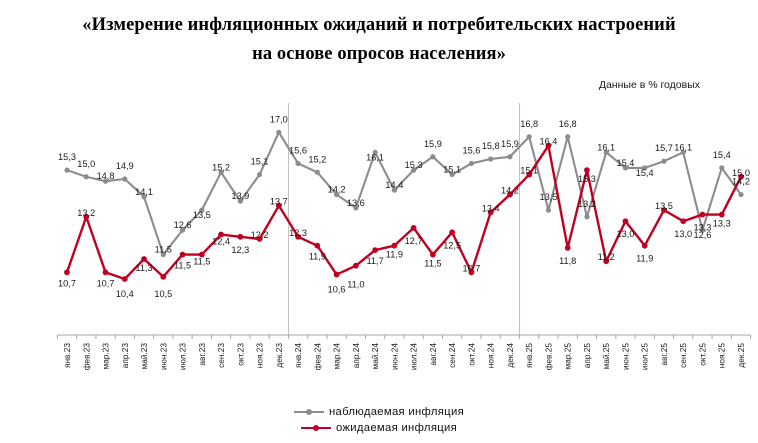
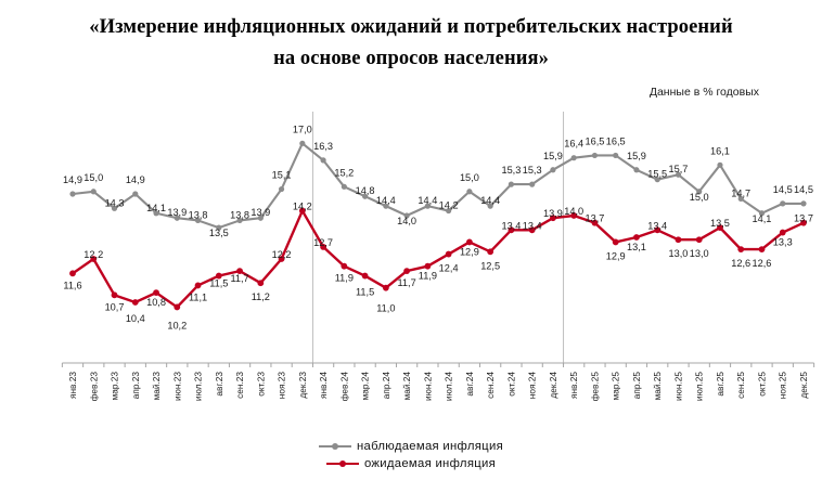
наблюдаемая инфляция/янв.23: 15,3 -> 14,9
ожидаемая инфляция/янв.23: 10,7 -> 11,6
ожидаемая инфляция/фев.23: 13,2 -> 12,2
наблюдаемая инфляция/мар.23: 14,8 -> 14,3
ожидаемая инфляция/май.23: 11,3 -> 10,8
наблюдаемая инфляция/июн.23: 11,5 -> 13,9
ожидаемая инфляция/июн.23: 10,5 -> 10,2
наблюдаемая инфляция/июл.23: 12,6 -> 13,8
ожидаемая инфляция/июл.23: 11,5 -> 11,1
наблюдаемая инфляция/сен.23: 15,2 -> 13,8
ожидаемая инфляция/сен.23: 12,4 -> 11,7
ожидаемая инфляция/окт.23: 12,3 -> 11,2
ожидаемая инфляция/дек.23: 13,7 -> 14,2
наблюдаемая инфляция/янв.24: 15,6 -> 16,3
ожидаемая инфляция/янв.24: 12,3 -> 12,7
наблюдаемая инфляция/мар.24: 14,2 -> 14,8
ожидаемая инфляция/мар.24: 10,6 -> 11,5
наблюдаемая инфляция/апр.24: 13,6 -> 14,4
наблюдаемая инфляция/май.24: 16,1 -> 14,0
наблюдаемая инфляция/июл.24: 15,3 -> 14,2
ожидаемая инфляция/июл.24: 12,7 -> 12,4
наблюдаемая инфляция/авг.24: 15,9 -> 15,0
ожидаемая инфляция/авг.24: 11,5 -> 12,9
наблюдаемая инфляция/сен.24: 15,1 -> 14,4
наблюдаемая инфляция/окт.24: 15,6 -> 15,3
ожидаемая инфляция/окт.24: 10,7 -> 13,4
наблюдаемая инфляция/ноя.24: 15,8 -> 15,3
ожидаемая инфляция/дек.24: 14,2 -> 13,9
наблюдаемая инфляция/янв.25: 16,8 -> 16,4
ожидаемая инфляция/янв.25: 15,1 -> 14,0
наблюдаемая инфляция/фев.25: 13,5 -> 16,5
ожидаемая инфляция/фев.25: 16,4 -> 13,7
наблюдаемая инфляция/мар.25: 16,8 -> 16,5
ожидаемая инфляция/мар.25: 11,8 -> 12,9
наблюдаемая инфляция/апр.25: 13,2 -> 15,9
ожидаемая инфляция/апр.25: 15,3 -> 13,1
наблюдаемая инфляция/май.25: 16,1 -> 15,5
ожидаемая инфляция/май.25: 11,2 -> 13,4
наблюдаемая инфляция/июн.25: 15,4 -> 15,7
наблюдаемая инфляция/июл.25: 15,4 -> 15,0
ожидаемая инфляция/июл.25: 11,9 -> 13,0
наблюдаемая инфляция/авг.25: 15,7 -> 16,1
наблюдаемая инфляция/сен.25: 16,1 -> 14,7
ожидаемая инфляция/сен.25: 13,0 -> 12,6
наблюдаемая инфляция/окт.25: 12,6 -> 14,1
ожидаемая инфляция/окт.25: 13,3 -> 12,6
наблюдаемая инфляция/ноя.25: 15,4 -> 14,5
наблюдаемая инфляция/дек.25: 14,2 -> 14,5
ожидаемая инфляция/дек.25: 15,0 -> 13,7
